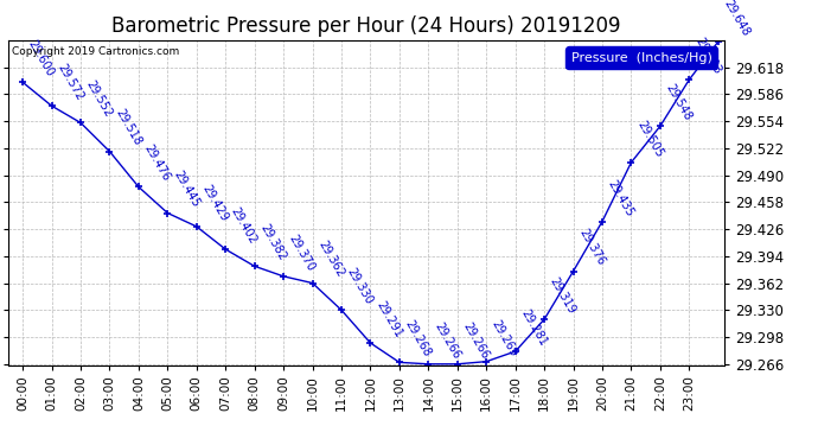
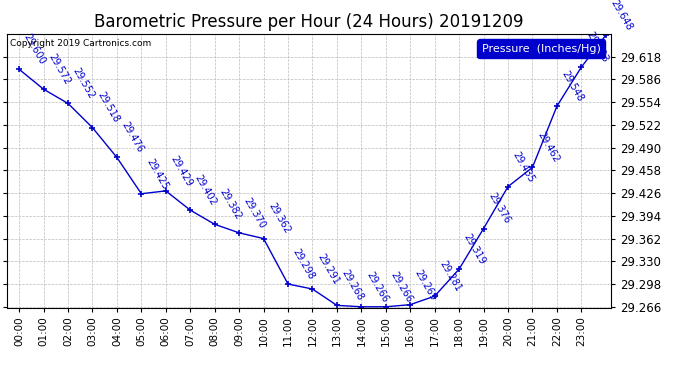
05:00: 29.445 -> 29.425
11:00: 29.330 -> 29.298
21:00: 29.505 -> 29.462
